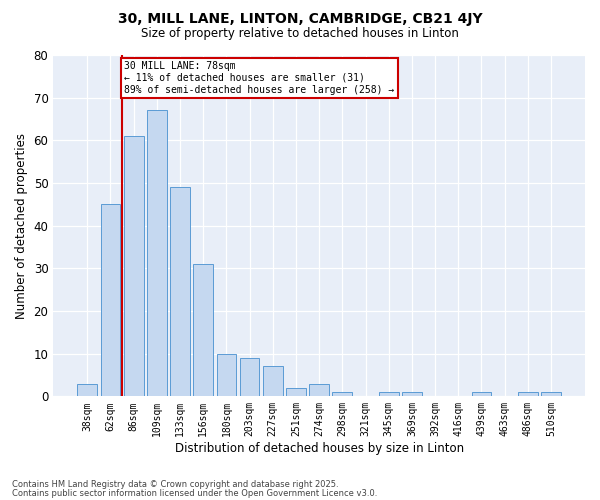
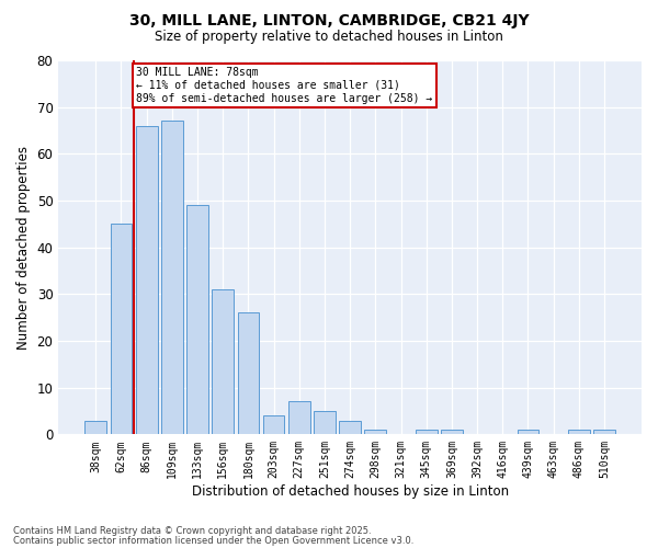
86sqm: 61 -> 66
180sqm: 10 -> 26
203sqm: 9 -> 4
251sqm: 2 -> 5
